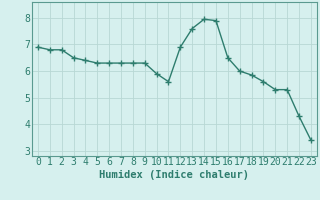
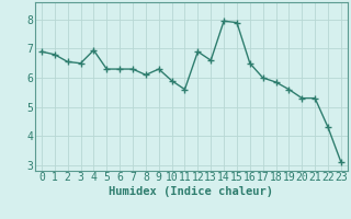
2: 6.80 -> 6.55
4: 6.40 -> 6.95
8: 6.30 -> 6.10
13: 7.60 -> 6.60
23: 3.40 -> 3.10
